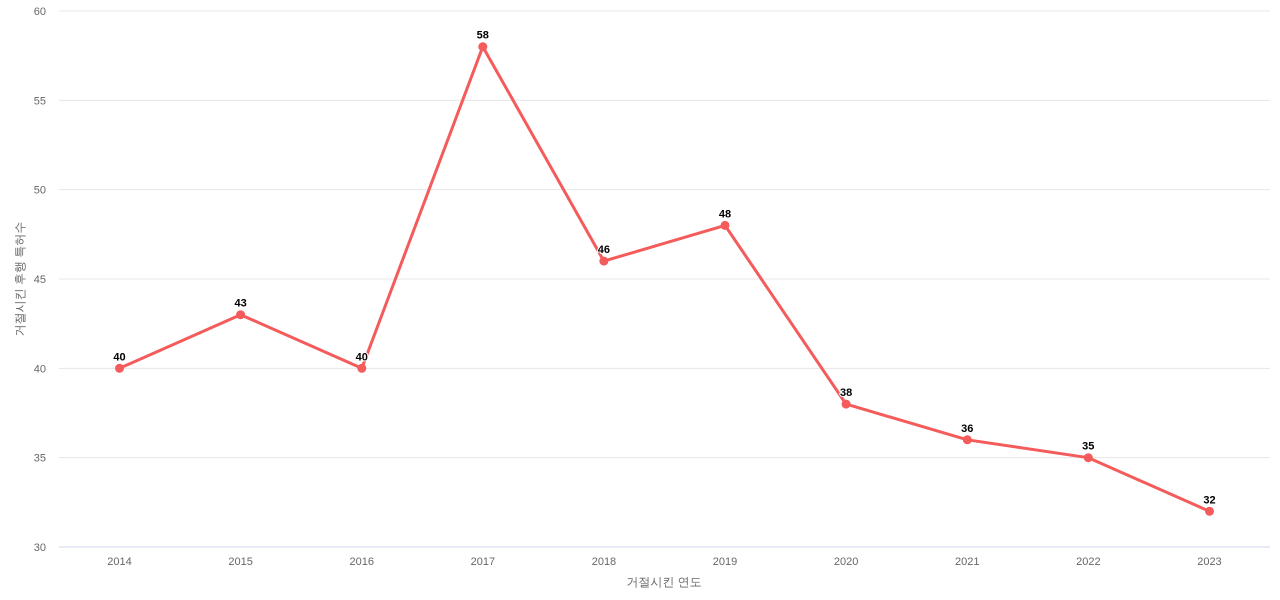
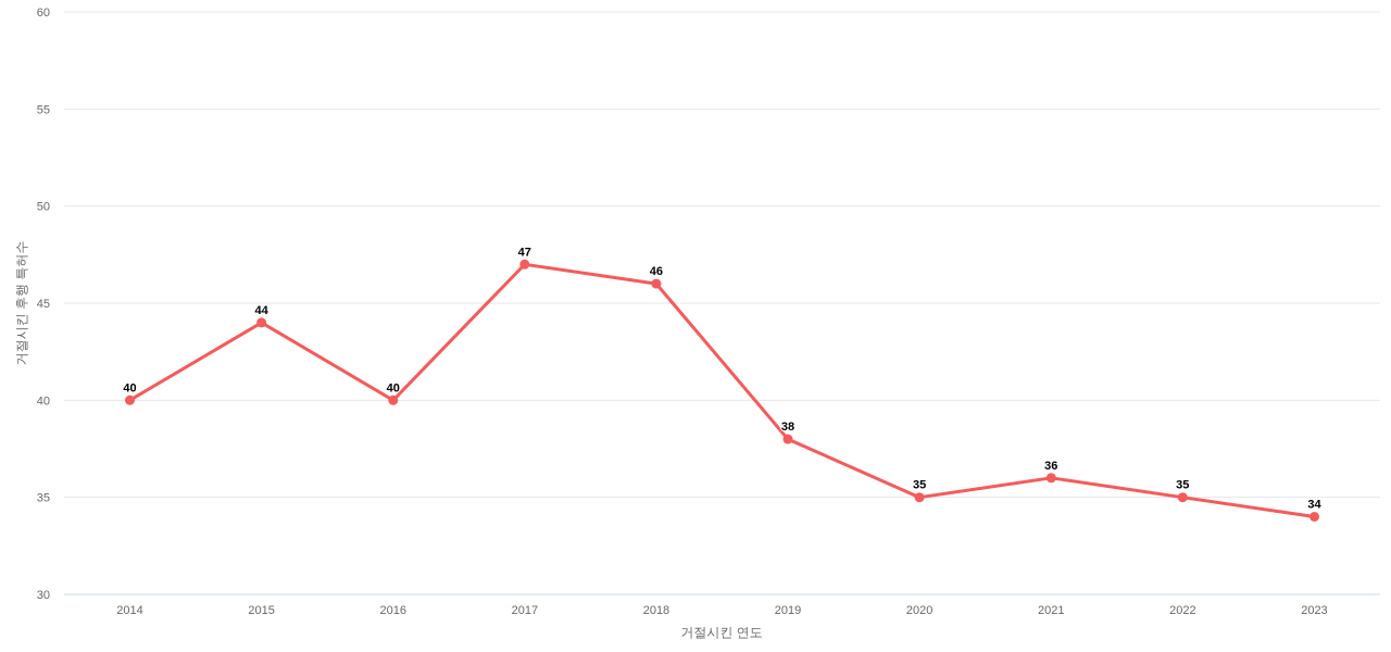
2015: 43 -> 44
2017: 58 -> 47
2019: 48 -> 38
2020: 38 -> 35
2023: 32 -> 34
